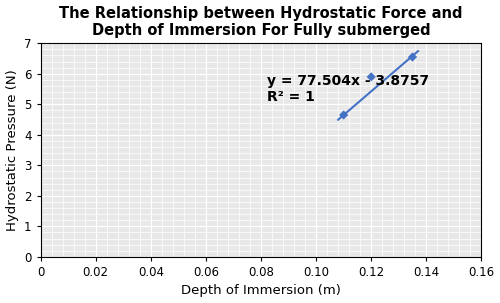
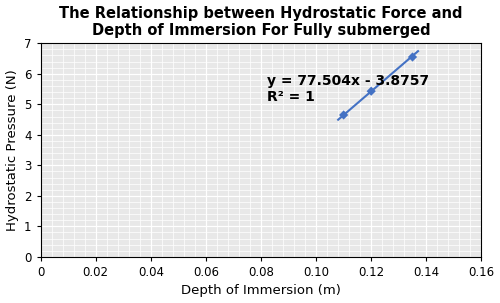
0.12: 5.90 -> 5.43
